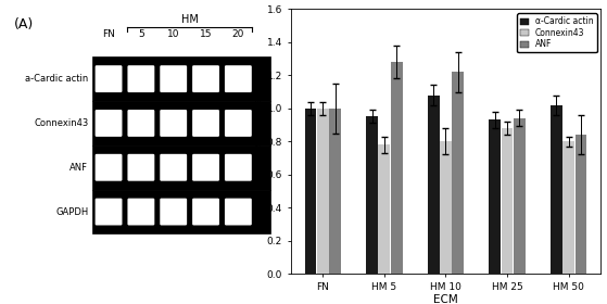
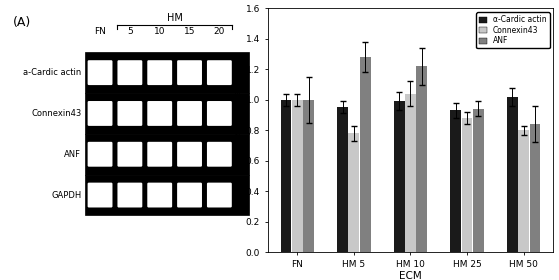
α-Cardic actin/HM 10: 1.08 -> 0.99
Connexin43/HM 10: 0.80 -> 1.04
